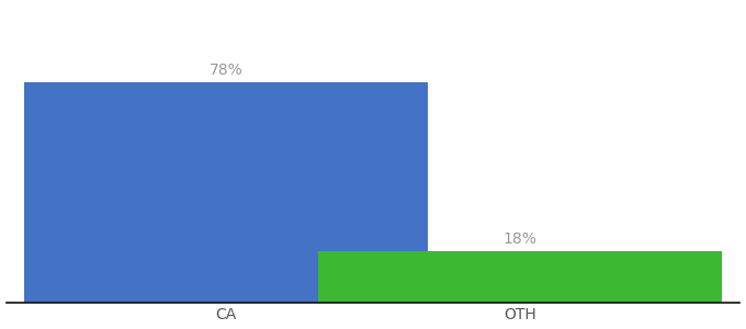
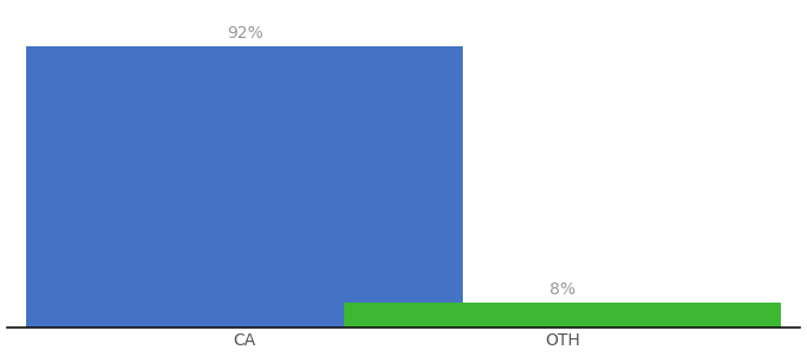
CA: 78% -> 92%
OTH: 18% -> 8%
